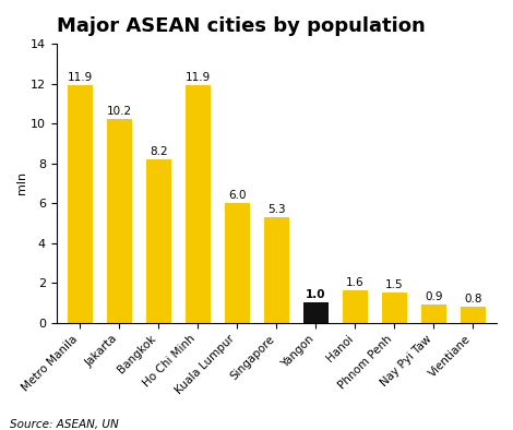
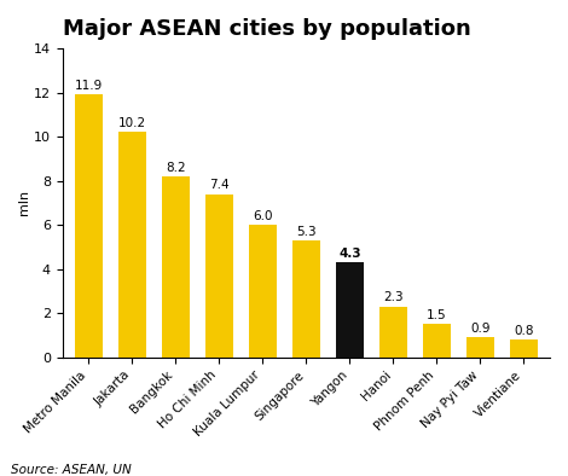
Ho Chi Minh: 11.9 -> 7.4
Yangon: 1.0 -> 4.3
Hanoi: 1.6 -> 2.3
